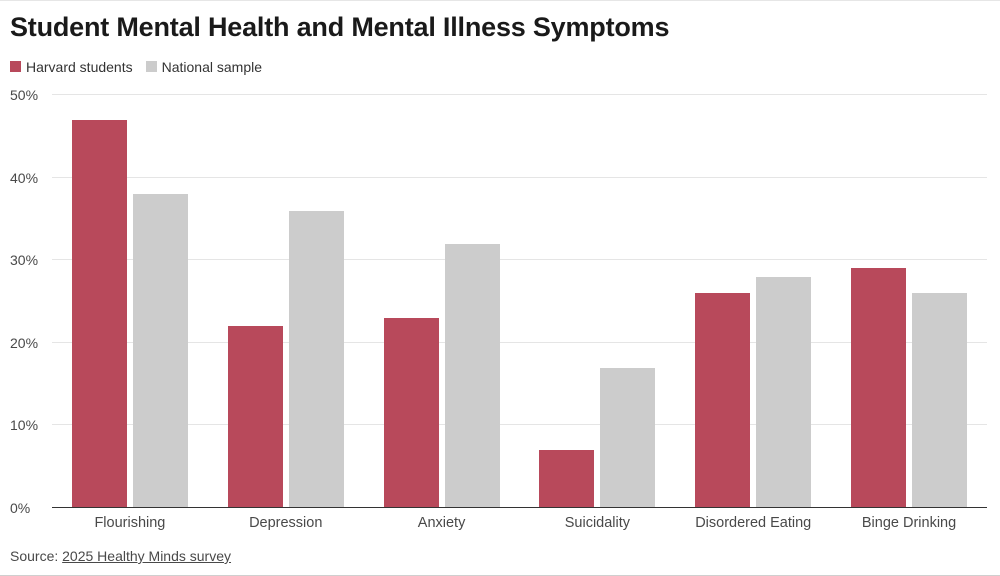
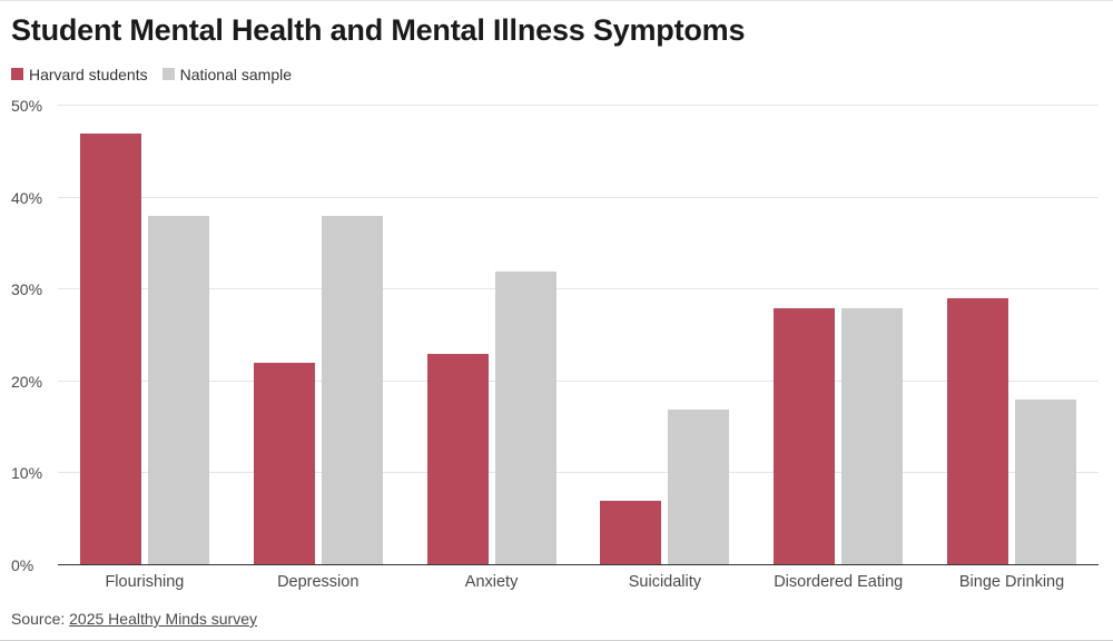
National sample/Depression: 36% -> 38%
Harvard students/Disordered Eating: 26% -> 28%
National sample/Binge Drinking: 26% -> 18%
